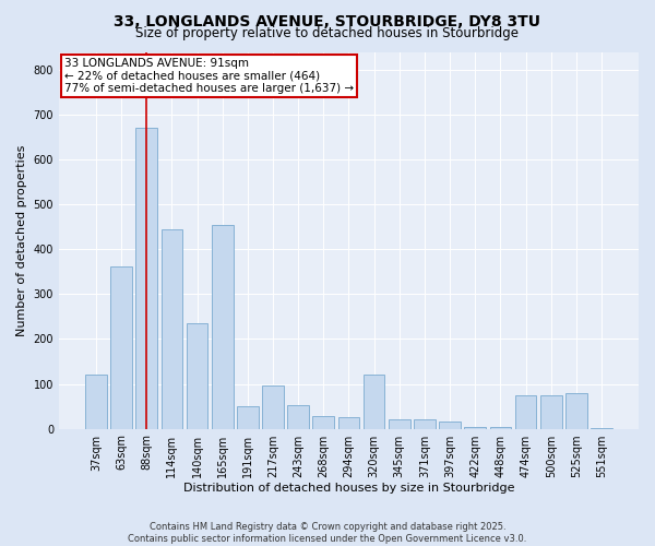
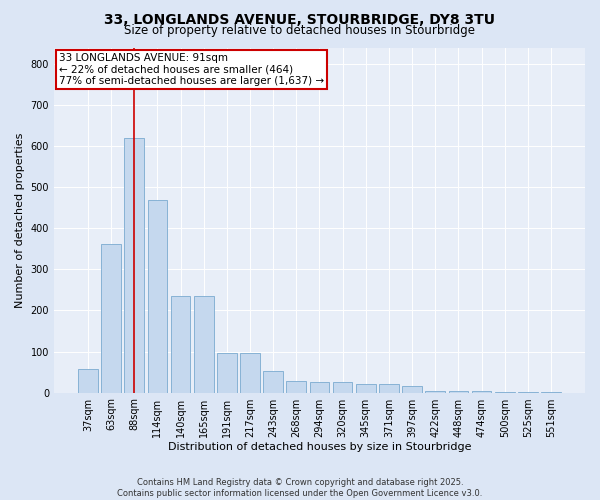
37sqm: 120 -> 58
88sqm: 670 -> 620
114sqm: 445 -> 470
165sqm: 455 -> 235
191sqm: 50 -> 97
320sqm: 120 -> 25
474sqm: 75 -> 5
500sqm: 75 -> 2
525sqm: 80 -> 2
